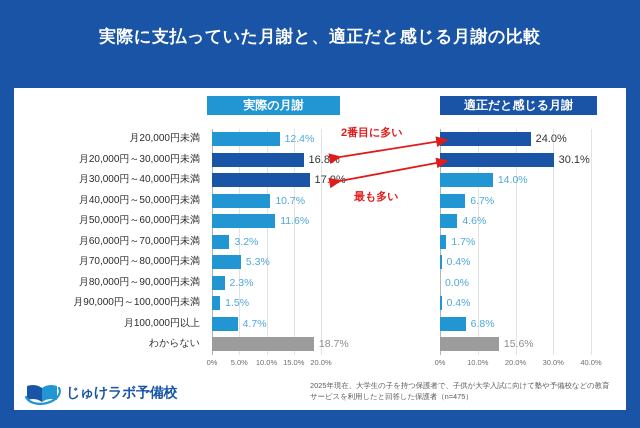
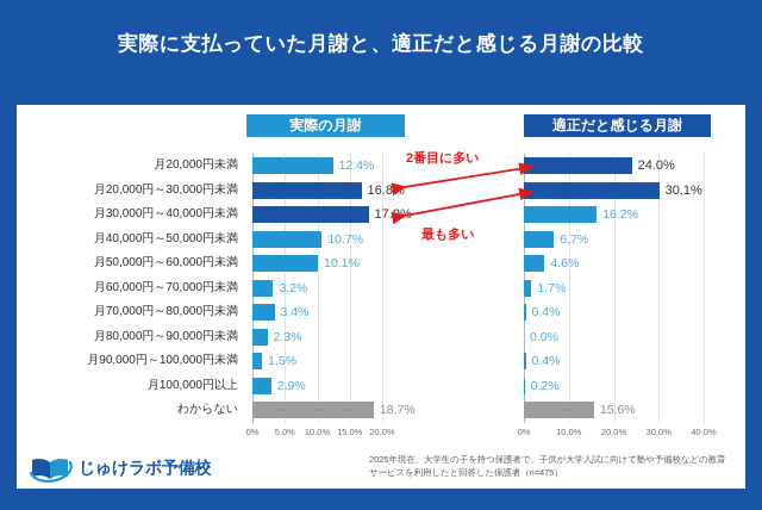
実際の月謝/月50,000円～60,000円未満: 11.6% -> 10.1%
実際の月謝/月70,000円～80,000円未満: 5.3% -> 3.4%
実際の月謝/月100,000円以上: 4.7% -> 2.9%
適正だと感じる月謝/月30,000円～40,000円未満: 14.0% -> 16.2%
適正だと感じる月謝/月100,000円以上: 6.8% -> 0.2%
